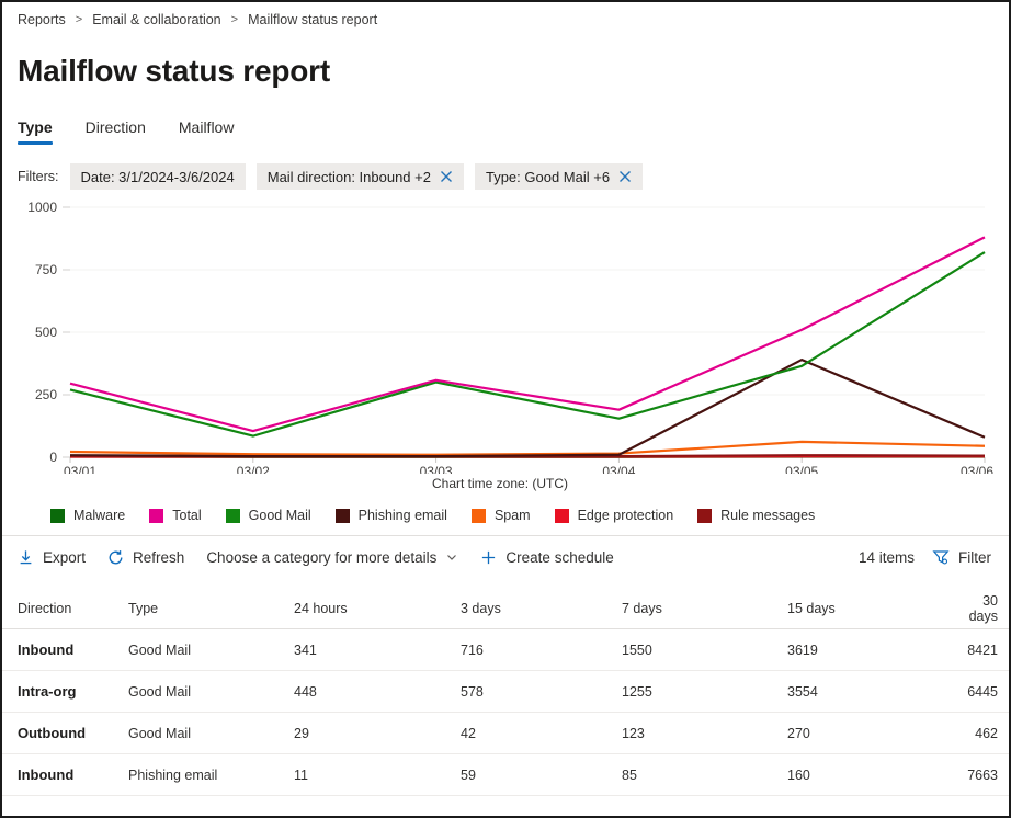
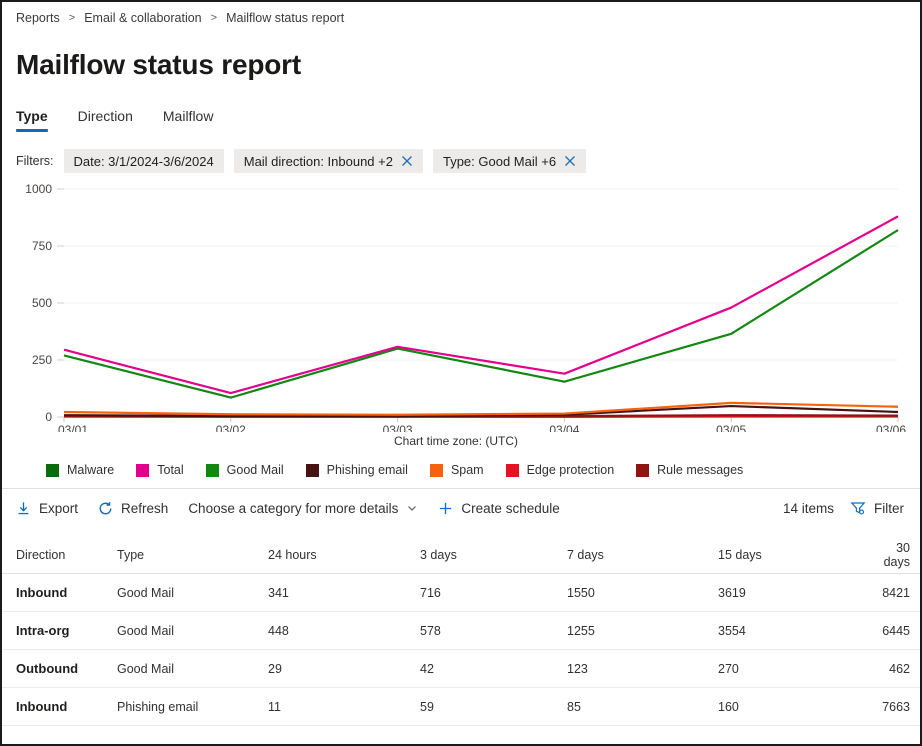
Total/03/05: 510 -> 480
Phishing email/03/05: 390 -> 50
Phishing email/03/06: 80 -> 20
